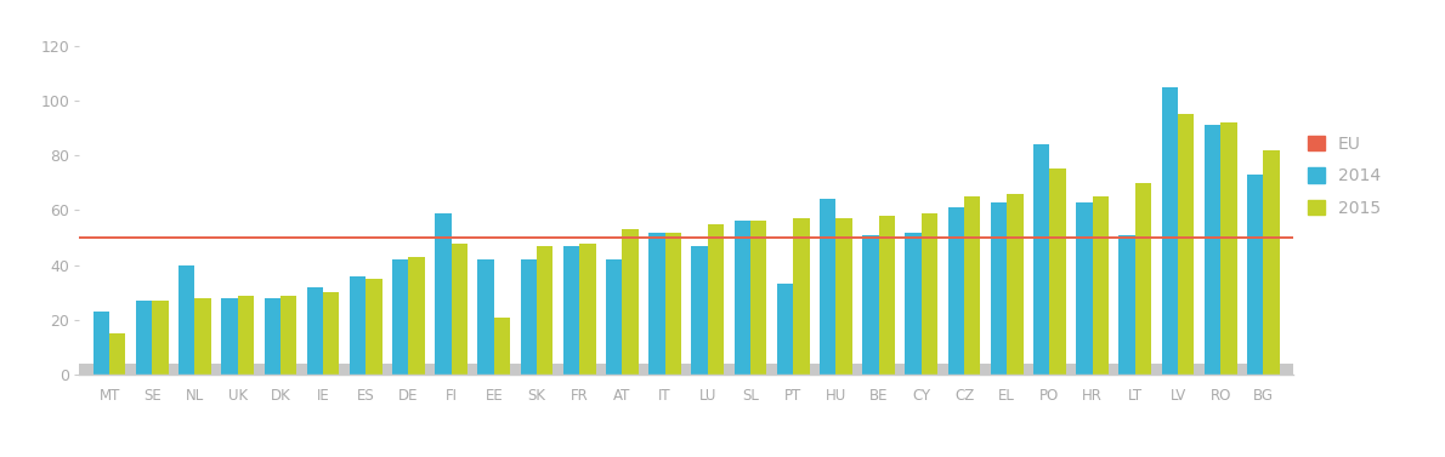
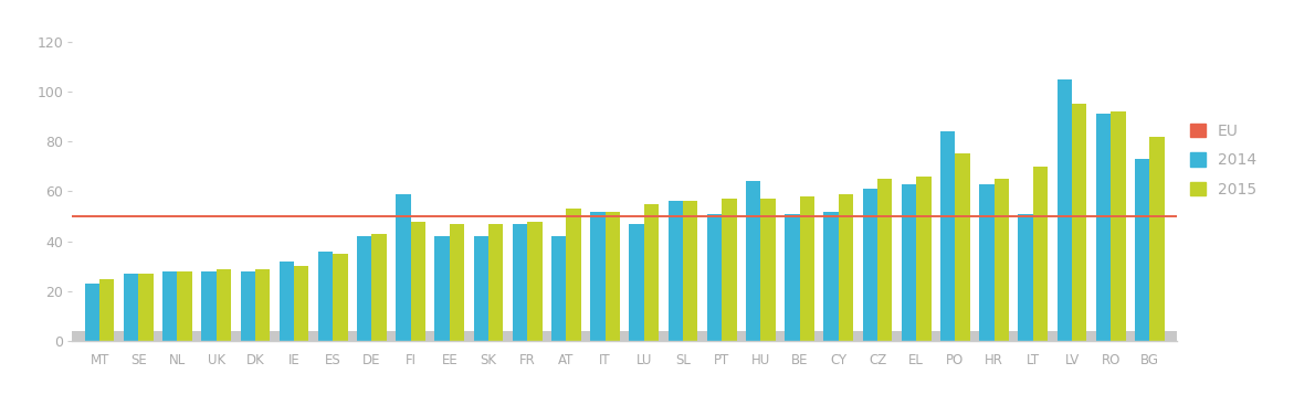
2015/MT: 15 -> 25
2014/NL: 40 -> 28
2015/EE: 21 -> 47
2014/PT: 33 -> 51
